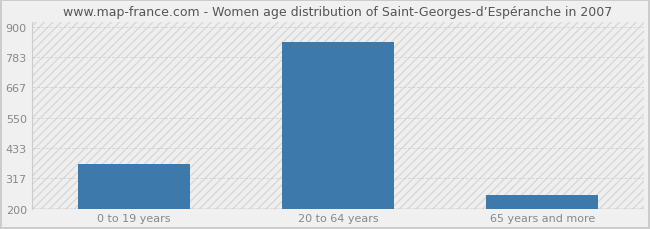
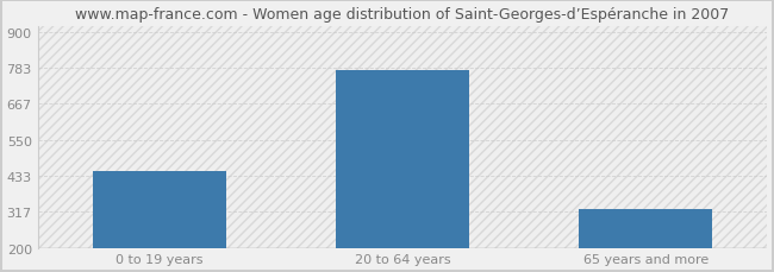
0 to 19 years: 370 -> 450
20 to 64 years: 840 -> 775
65 years and more: 252 -> 325
